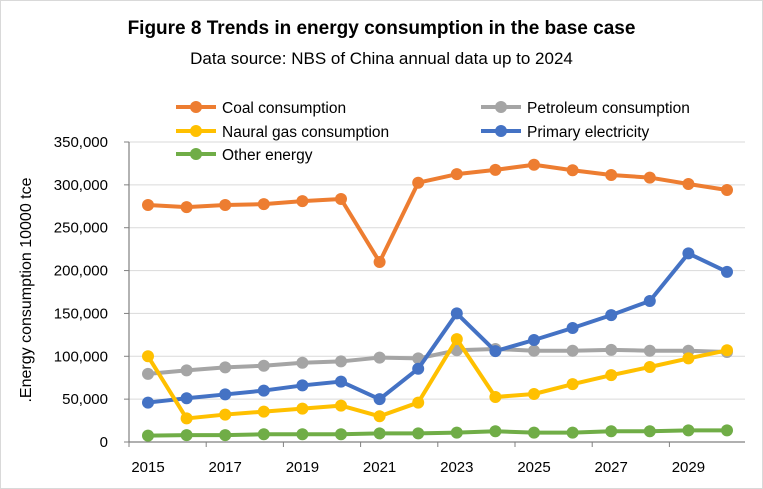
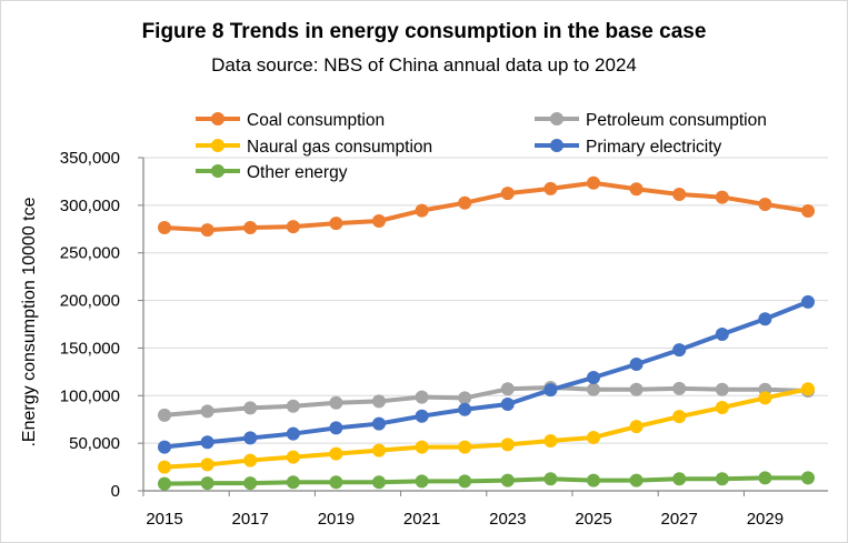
Naural gas consumption/2015: 100000 -> 20000
Coal consumption/2021: 210000 -> 290000
Naural gas consumption/2021: 30000 -> 50000
Primary electricity/2021: 50000 -> 80000
Naural gas consumption/2023: 120000 -> 50000
Primary electricity/2023: 150000 -> 90000
Primary electricity/2029: 220000 -> 180000
